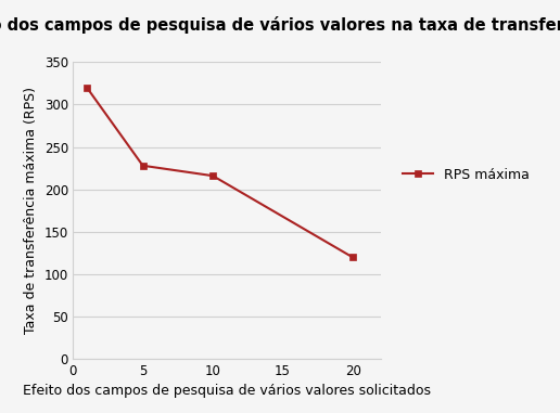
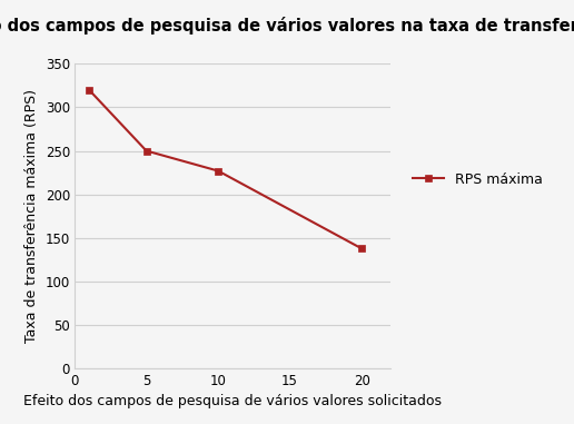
5: 228 -> 250
10: 216 -> 227
20: 120 -> 138
